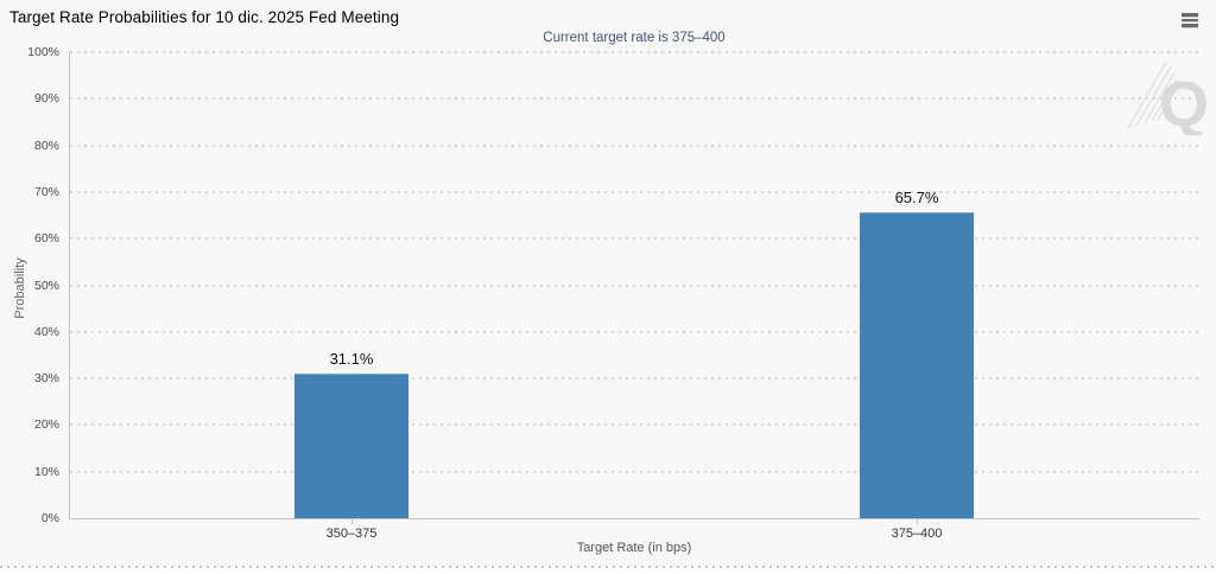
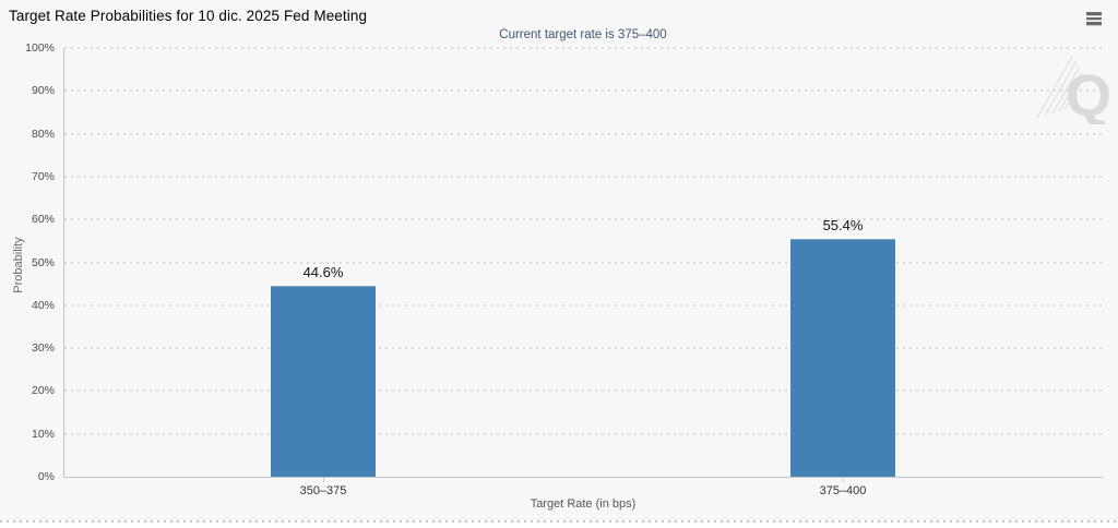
350–375: 31.1% -> 44.6%
375–400: 65.7% -> 55.4%
